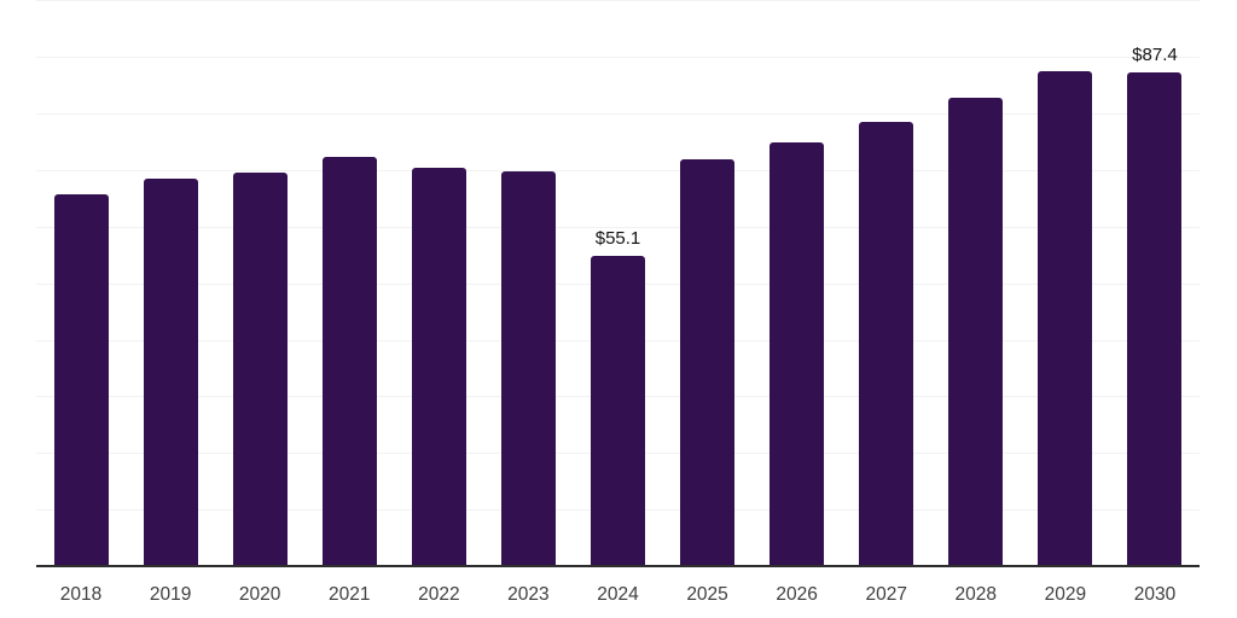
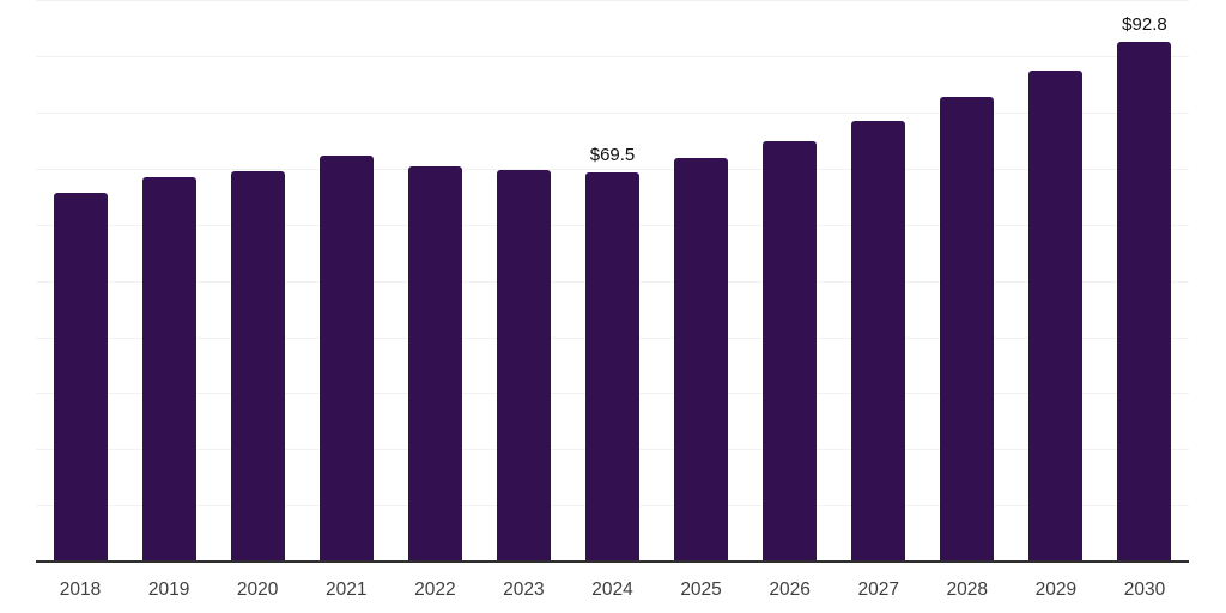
2024: $55.1 -> $69.5
2030: $87.4 -> $92.8
